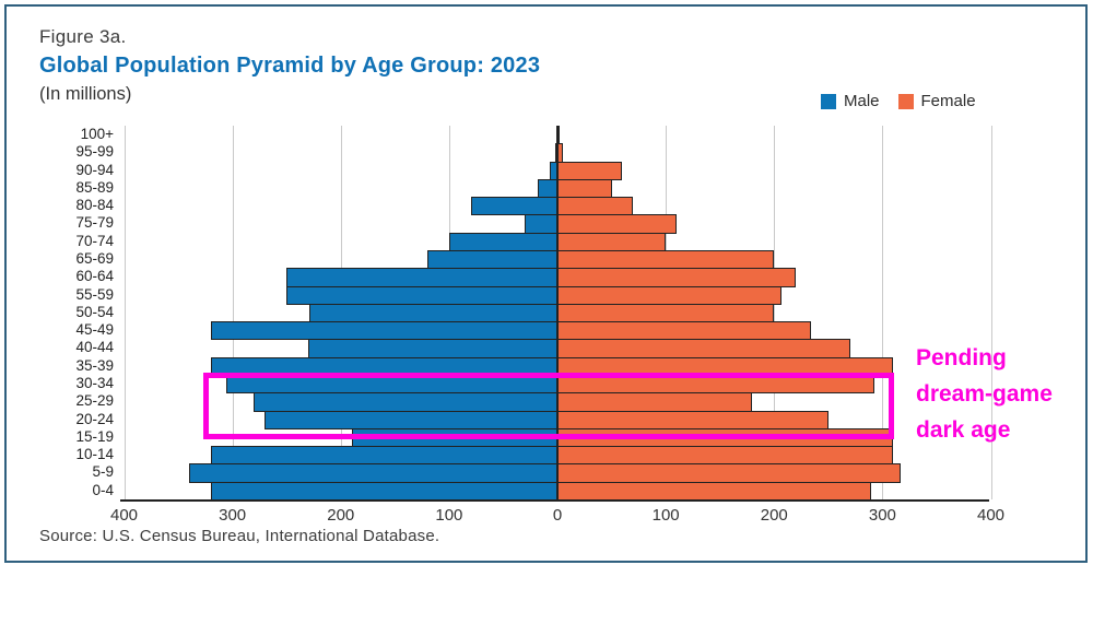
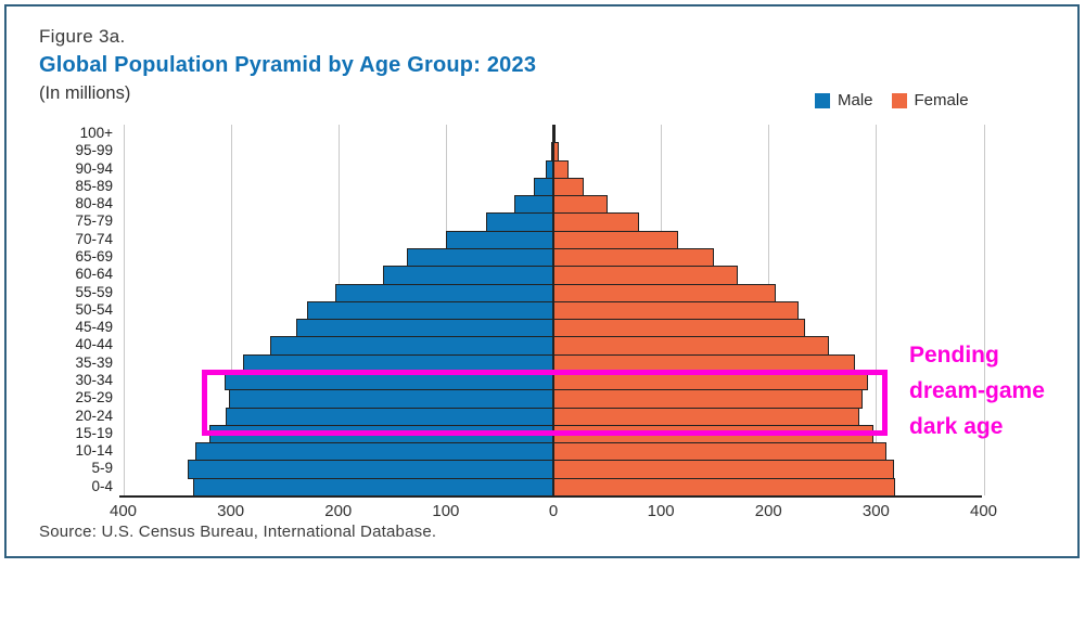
Female/90-94: 60 -> 10
Female/85-89: 50 -> 30
Male/80-84: 80 -> 40
Female/80-84: 70 -> 50
Male/75-79: 30 -> 60
Female/75-79: 110 -> 80
Female/70-74: 100 -> 120
Male/65-69: 120 -> 140
Female/65-69: 200 -> 150
Male/60-64: 250 -> 160
Female/60-64: 220 -> 170
Male/55-59: 250 -> 200
Female/50-54: 200 -> 230
Male/45-49: 320 -> 240
Male/40-44: 230 -> 260
Female/40-44: 270 -> 260
Male/35-39: 320 -> 290
Female/35-39: 310 -> 280
Male/25-29: 280 -> 300
Female/25-29: 180 -> 290
Male/20-24: 270 -> 300
Female/20-24: 250 -> 280
Male/15-19: 190 -> 320
Female/15-19: 310 -> 300
Male/10-14: 320 -> 330
Male/0-4: 320 -> 340
Female/0-4: 290 -> 320
